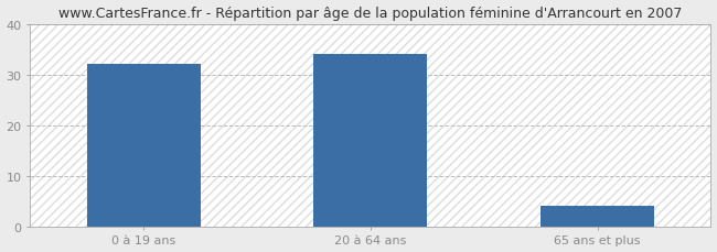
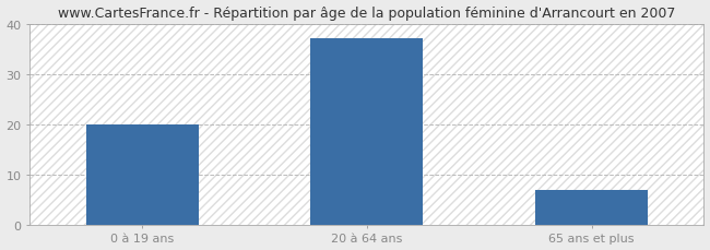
0 à 19 ans: 32 -> 20
20 à 64 ans: 34 -> 37
65 ans et plus: 4 -> 7
